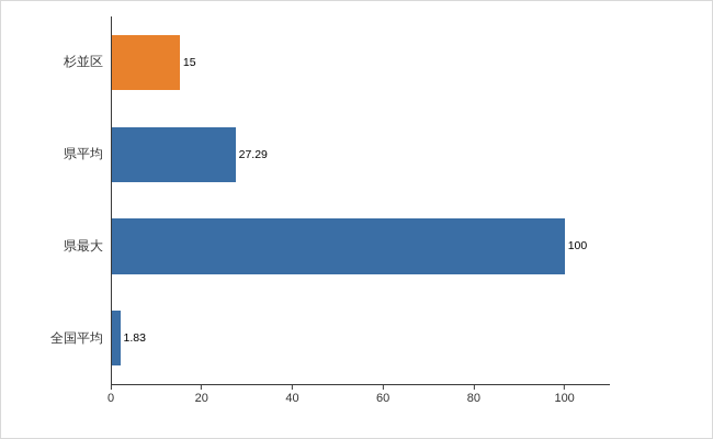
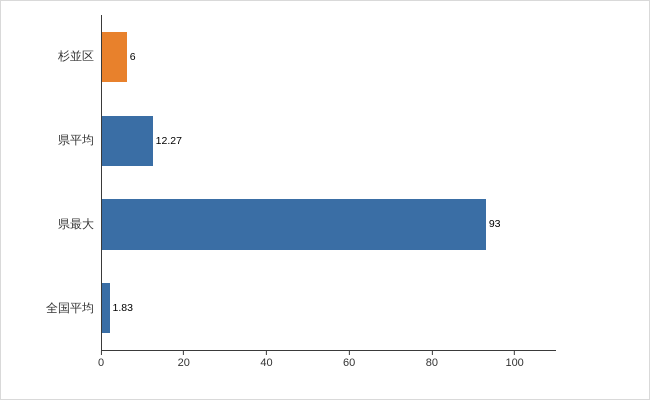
杉並区: 15 -> 6
県平均: 27.29 -> 12.27
県最大: 100 -> 93
